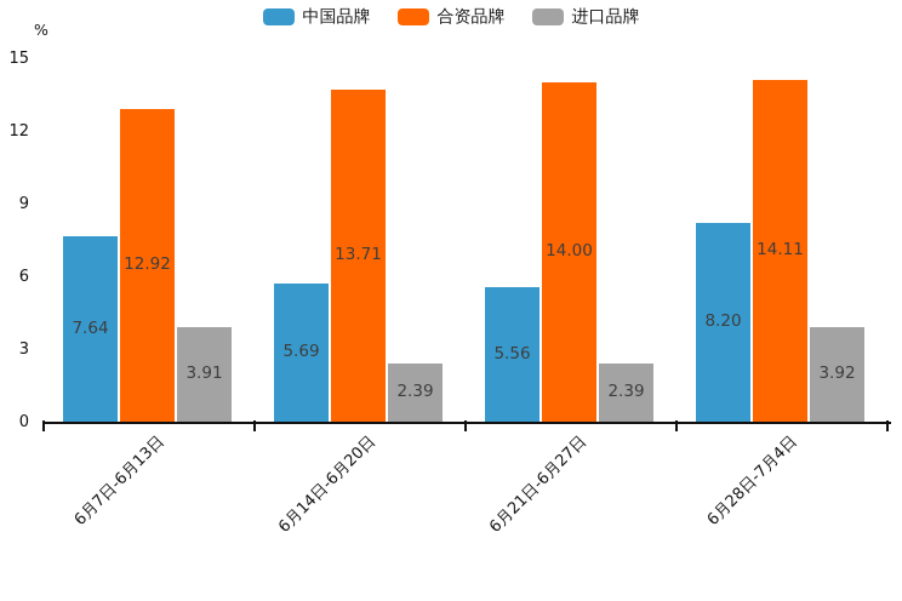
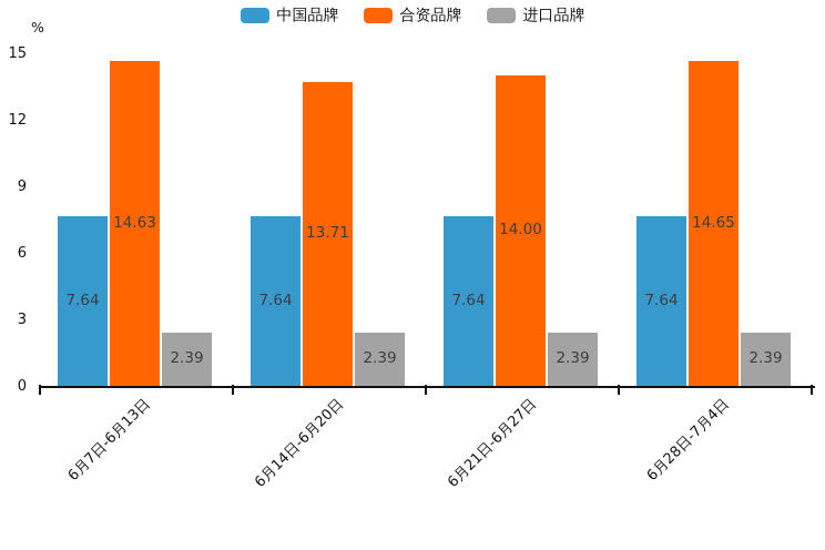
合资品牌/6月7日-6月13日: 12.92 -> 14.63
进口品牌/6月7日-6月13日: 3.91 -> 2.39
中国品牌/6月14日-6月20日: 5.69 -> 7.64
中国品牌/6月21日-6月27日: 5.56 -> 7.64
中国品牌/6月28日-7月4日: 8.20 -> 7.64
合资品牌/6月28日-7月4日: 14.11 -> 14.65
进口品牌/6月28日-7月4日: 3.92 -> 2.39
